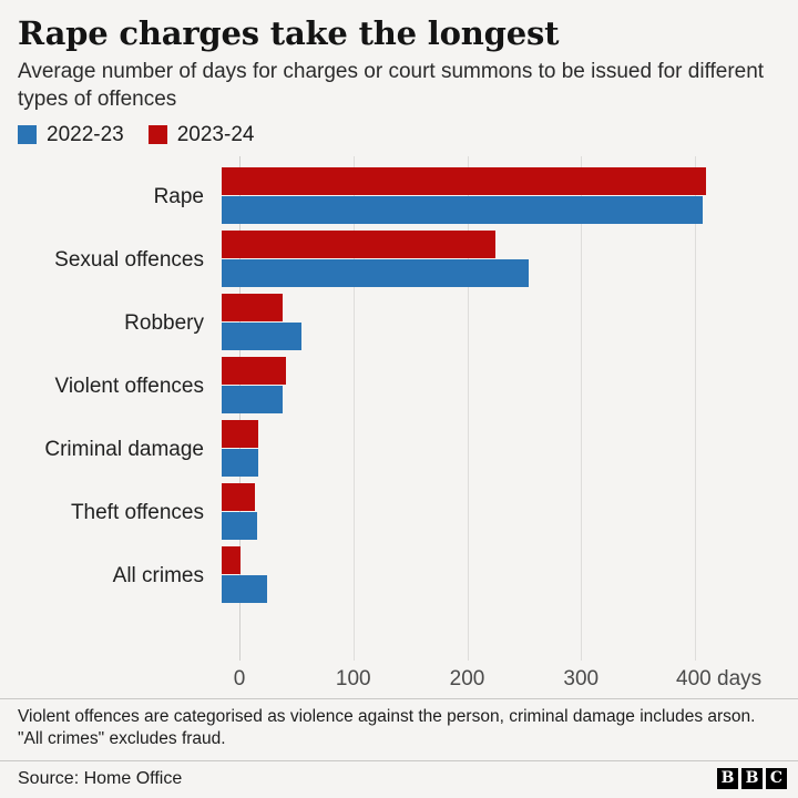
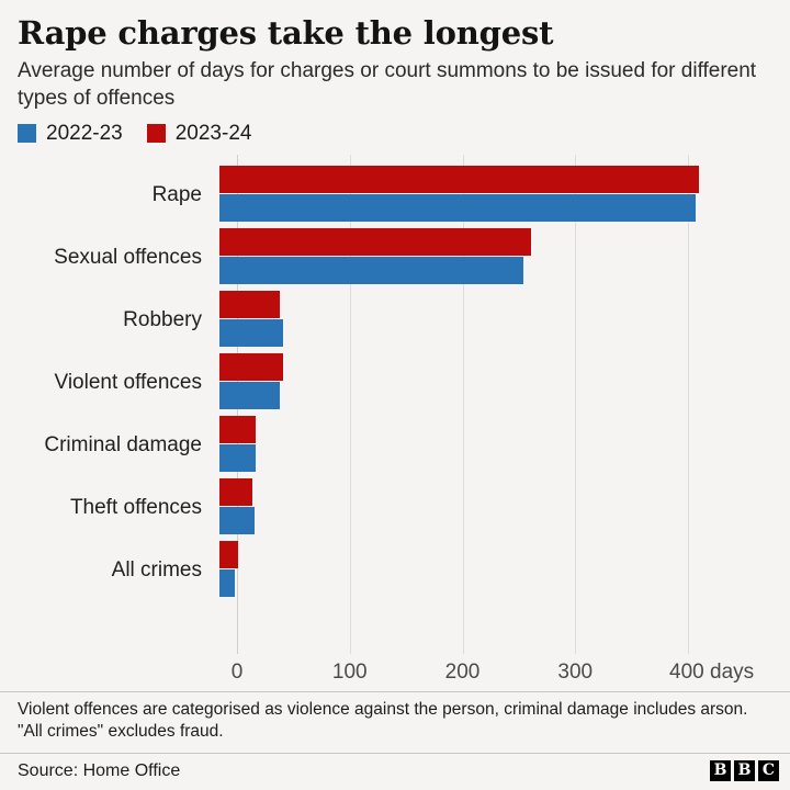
2023-24/Sexual offences: 240 -> 280
2022-23/Robbery: 70 -> 60
2022-23/All crimes: 40 -> 10
